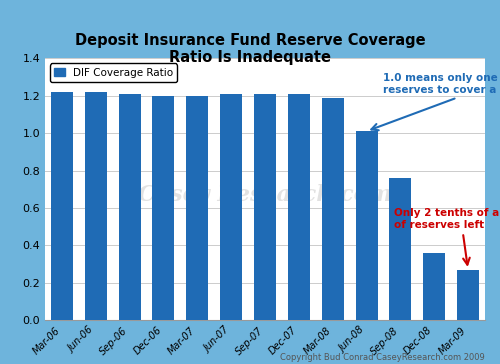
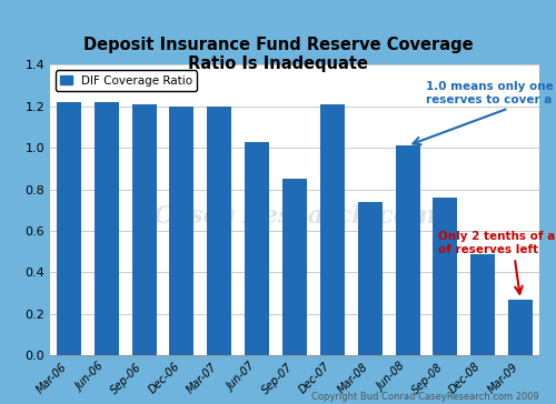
Jun-07: 1.21 -> 1.03
Sep-07: 1.21 -> 0.85
Mar-08: 1.19 -> 0.74
Dec-08: 0.36 -> 0.49
